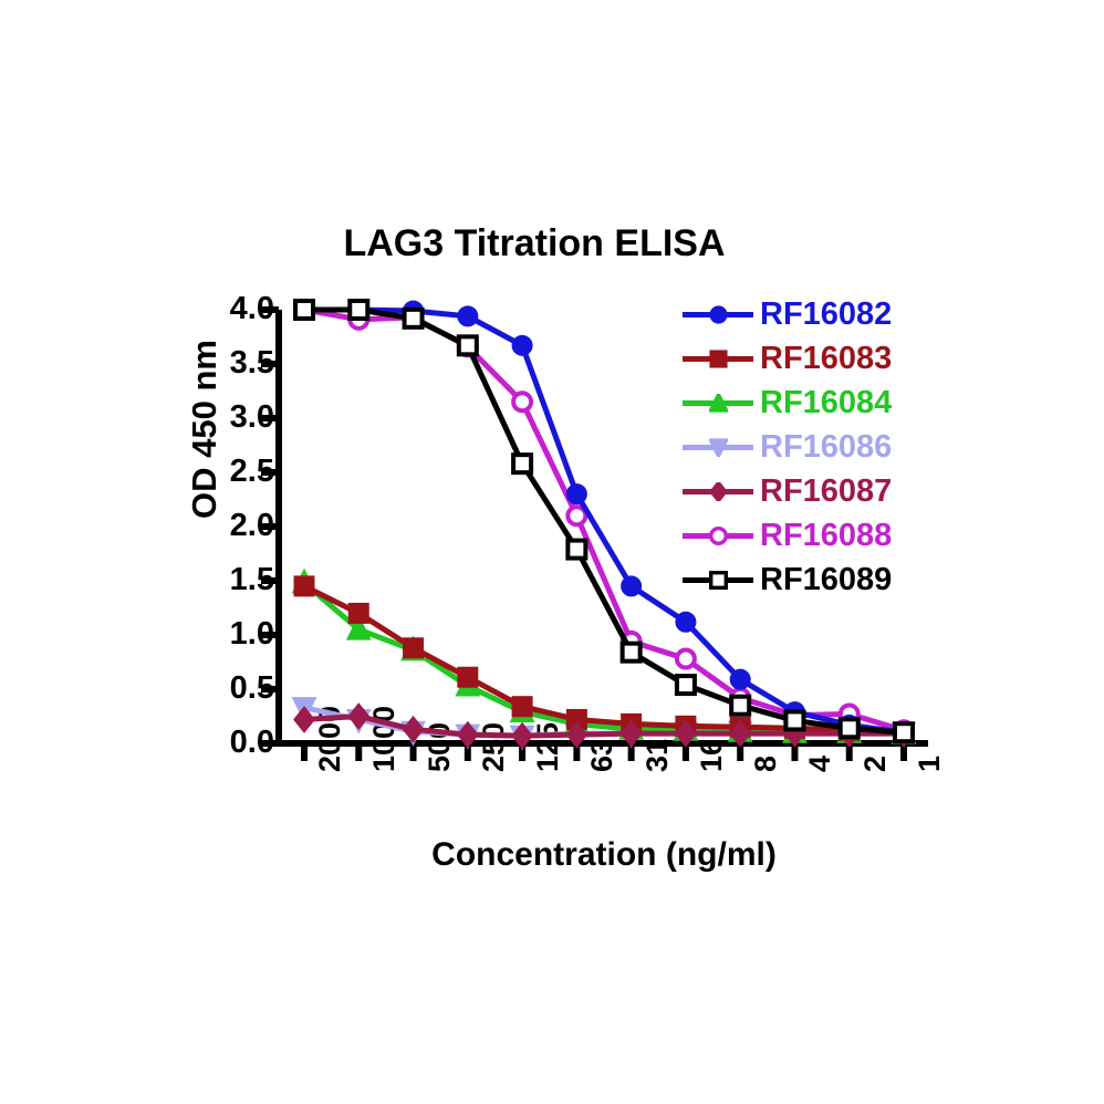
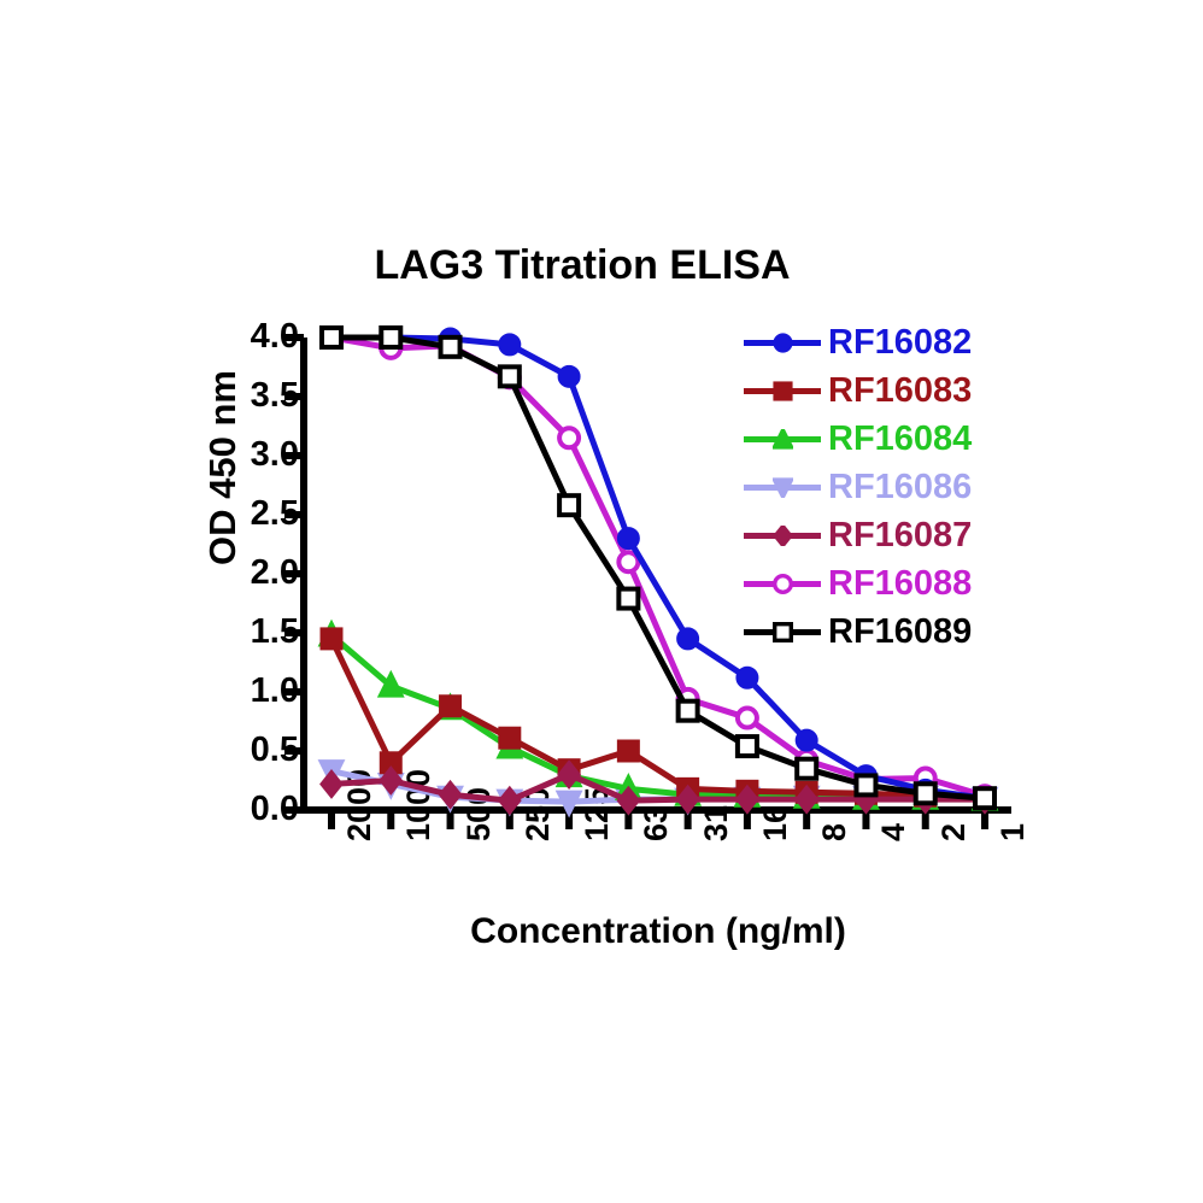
RF16083/1000: 1.2 -> 0.4
RF16087/125: 0.1 -> 0.3
RF16083/63: 0.2 -> 0.5
